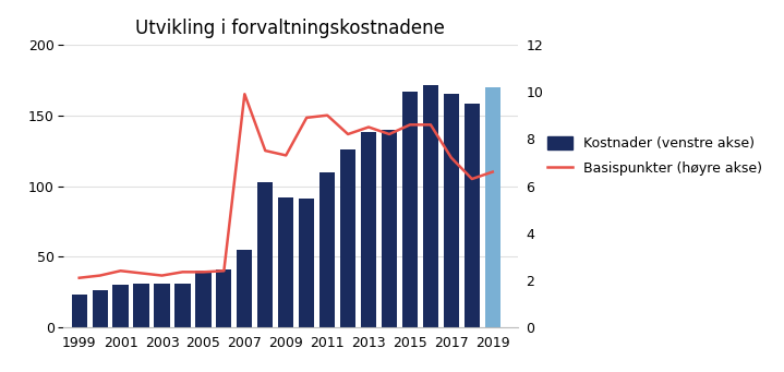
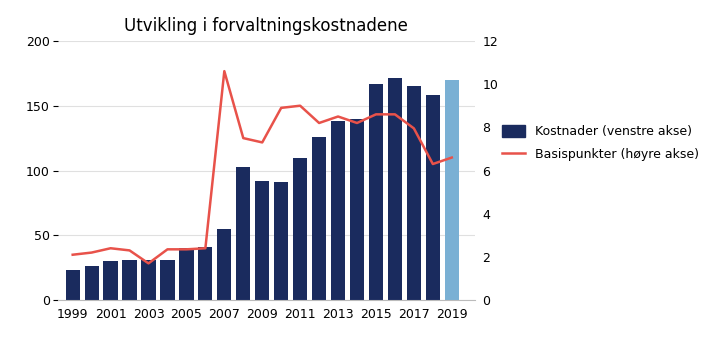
Basispunkter (høyre akse)/2003: 2.20 -> 1.70
Basispunkter (høyre akse)/2007: 9.90 -> 10.60
Basispunkter (høyre akse)/2017: 7.20 -> 7.95
